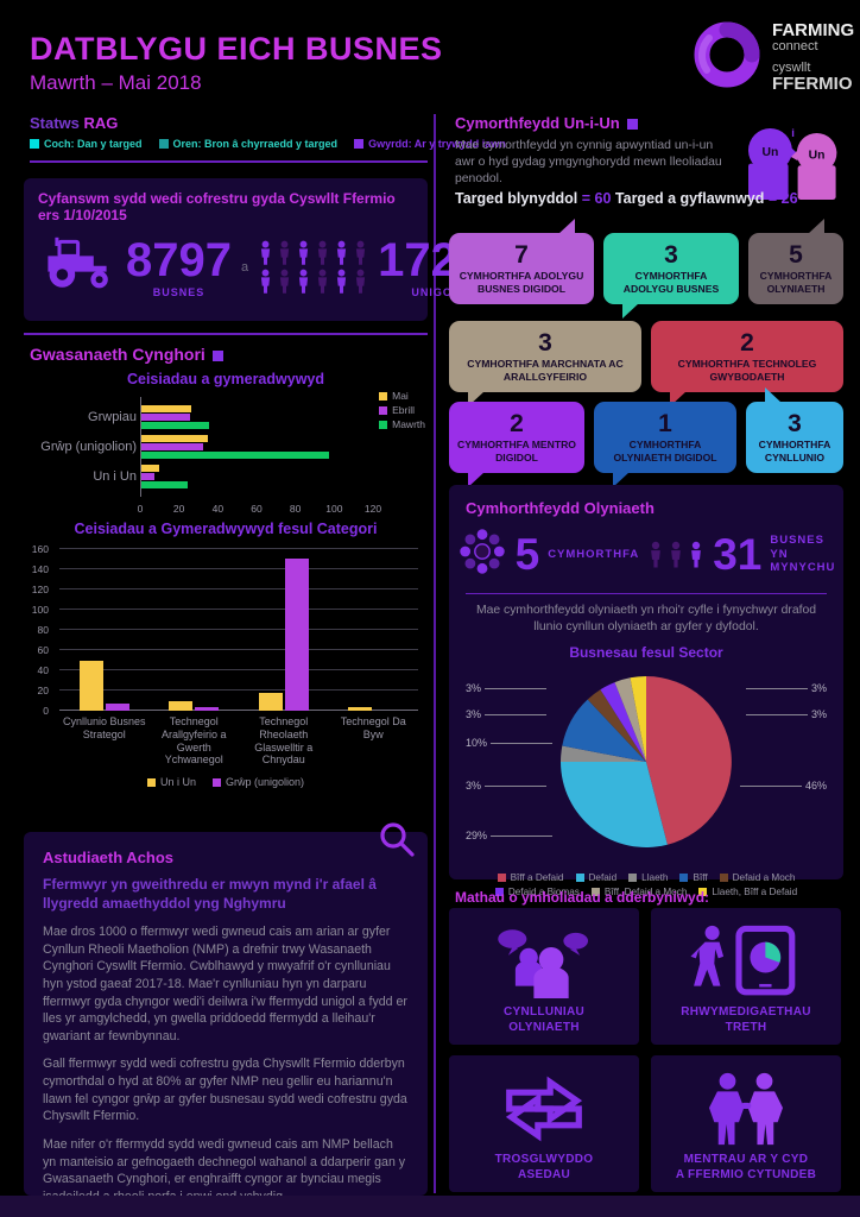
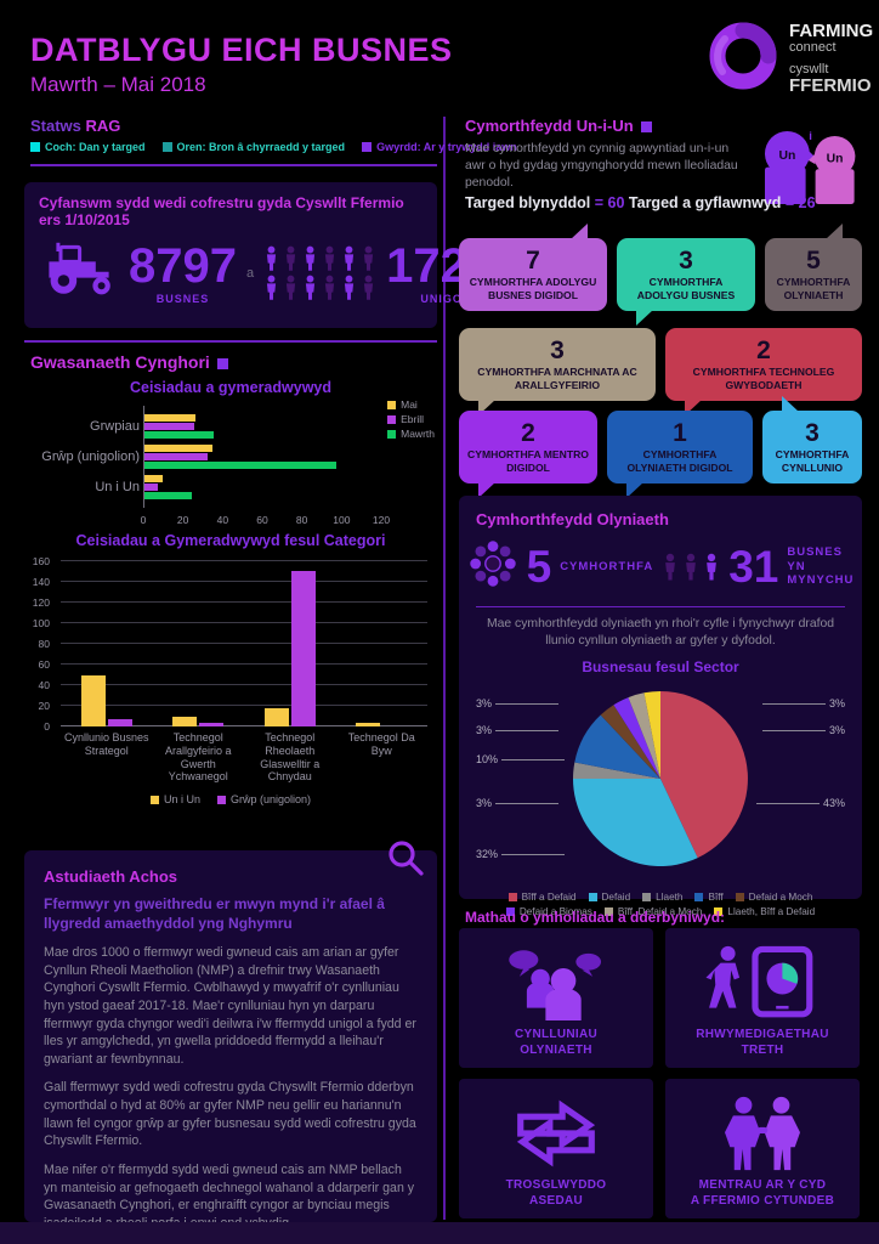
Busnesau fesul Sector/Bîff a Defaid: 46% -> 43%
Busnesau fesul Sector/Defaid: 29% -> 32%
